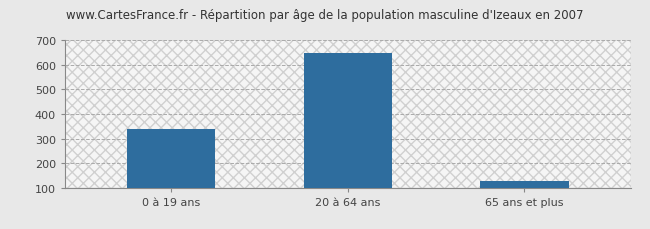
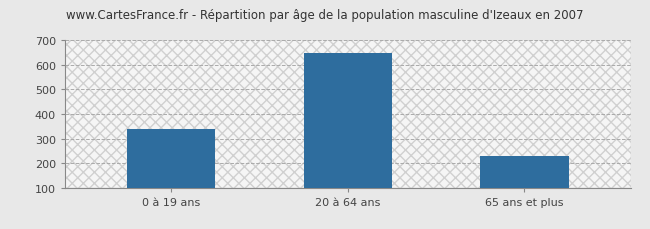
65 ans et plus: 127 -> 230
